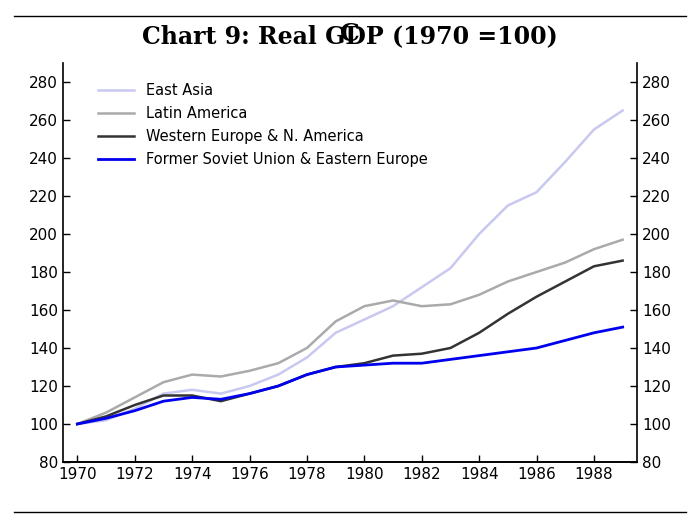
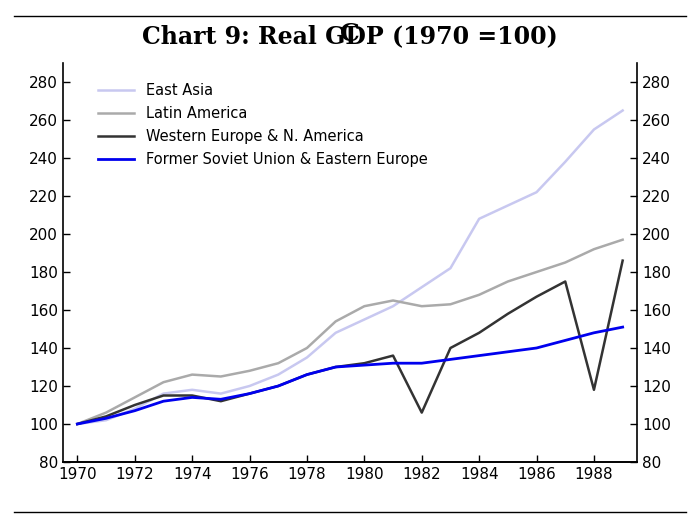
Western Europe & N. America/1982: 137 -> 106
East Asia/1984: 200 -> 208
Western Europe & N. America/1988: 183 -> 118
